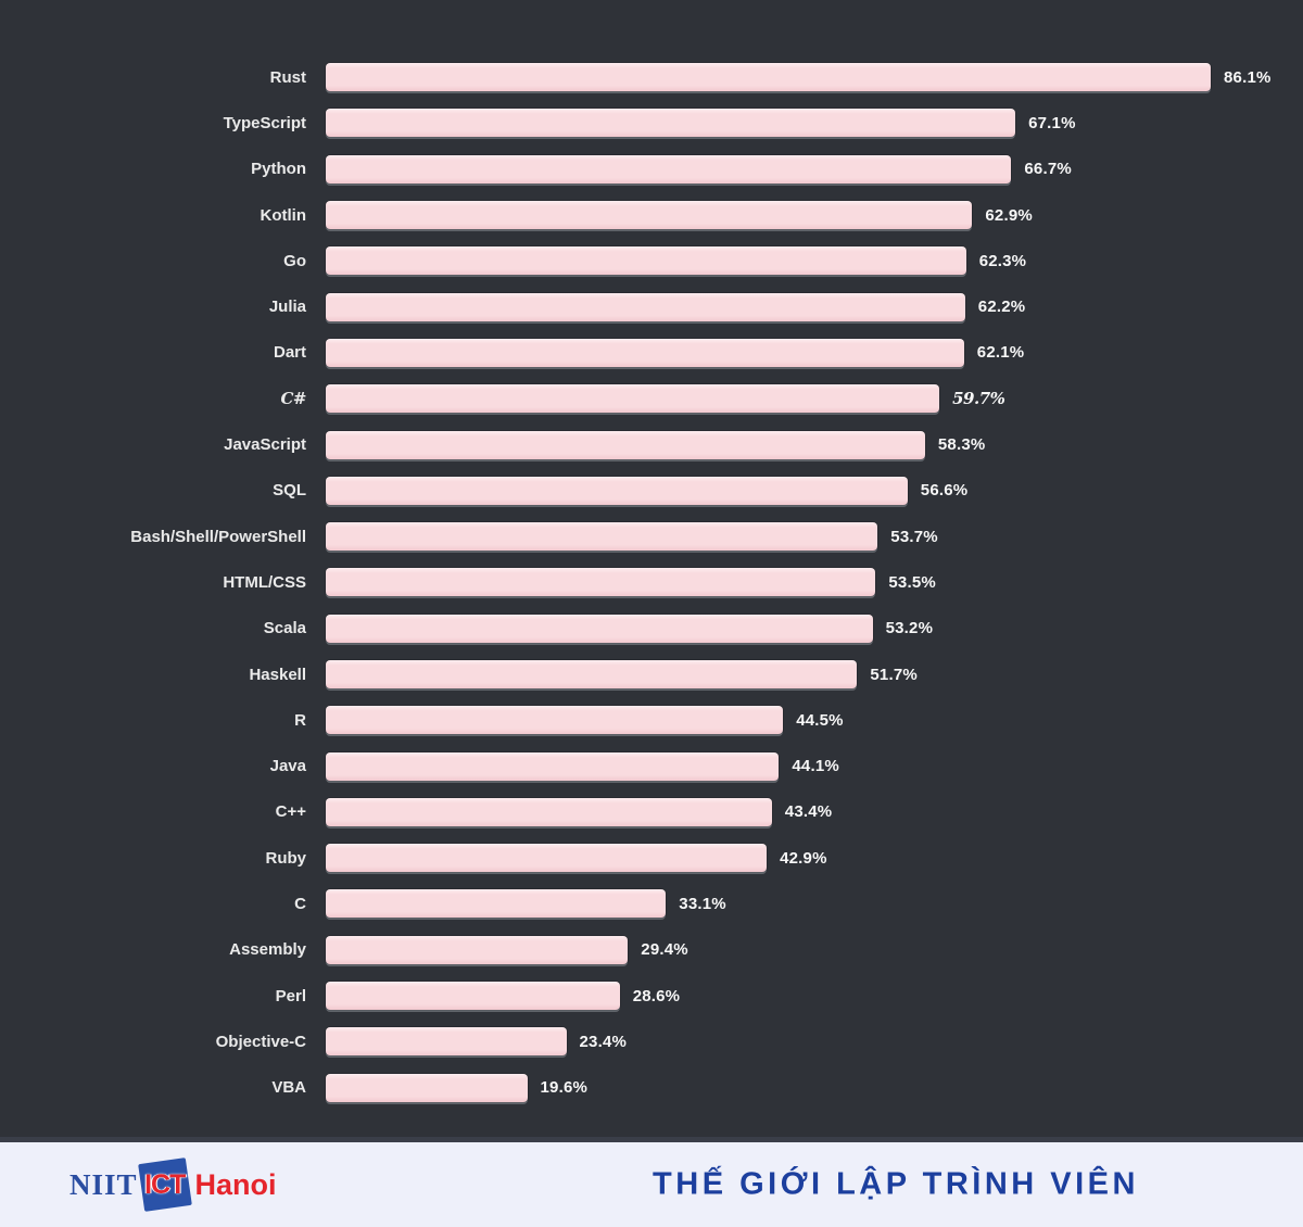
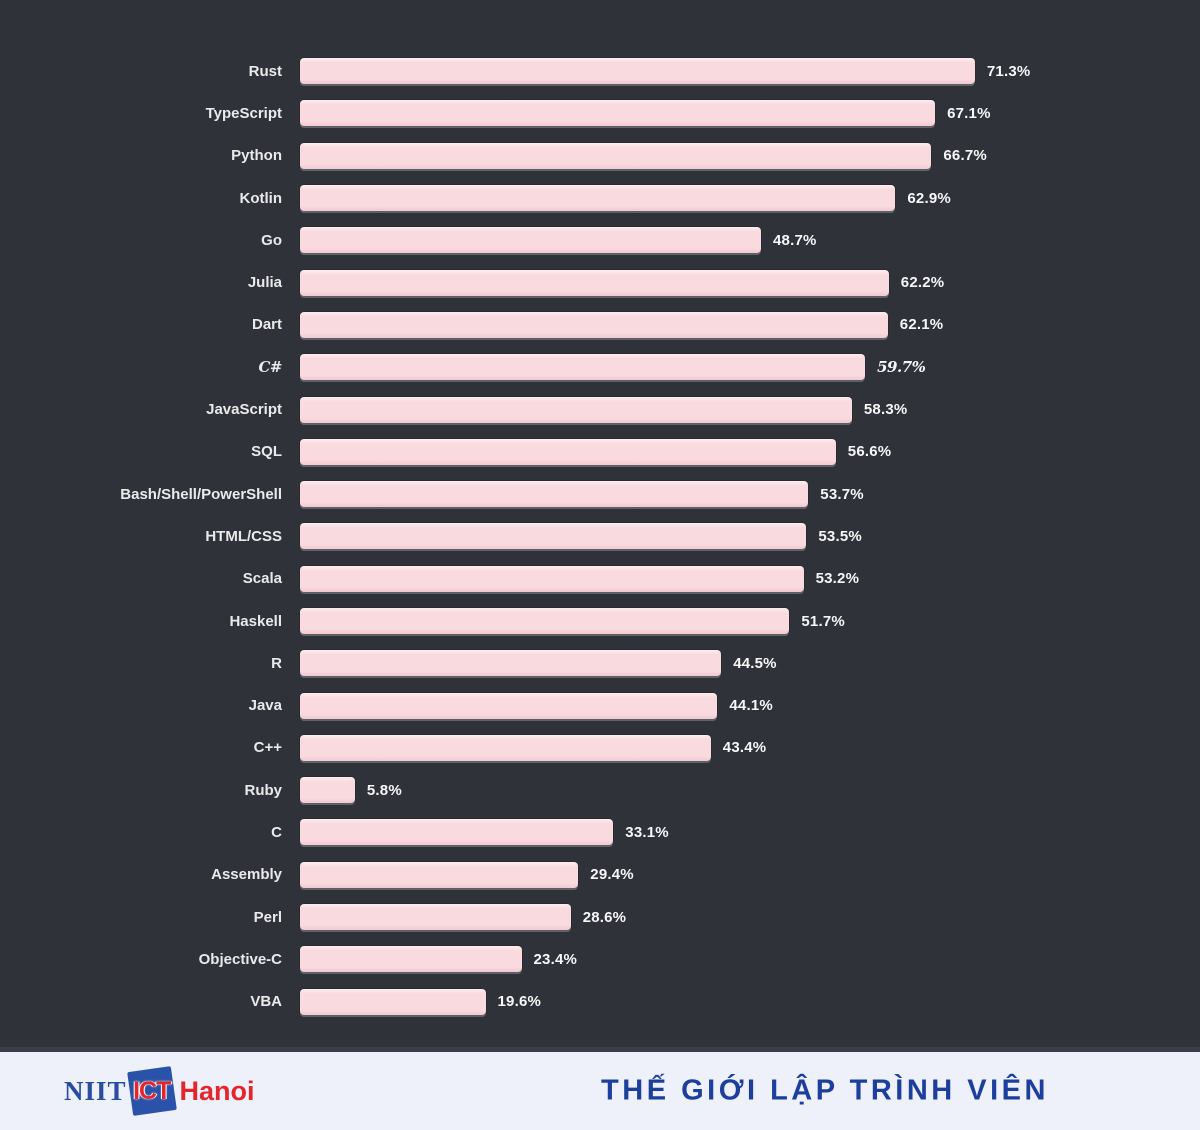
Rust: 86.1% -> 71.3%
Go: 62.3% -> 48.7%
Ruby: 42.9% -> 5.8%
